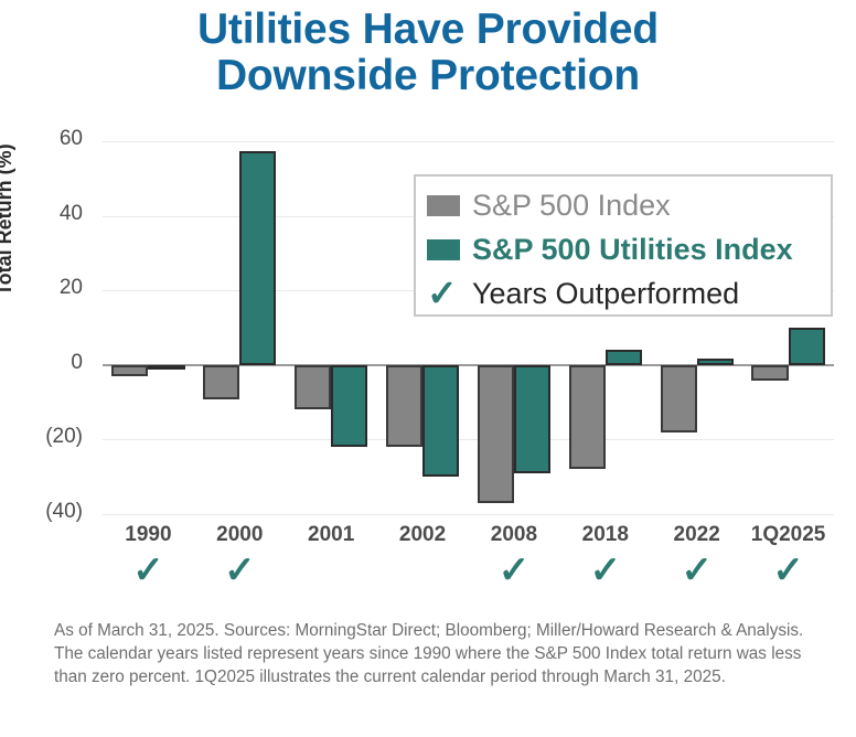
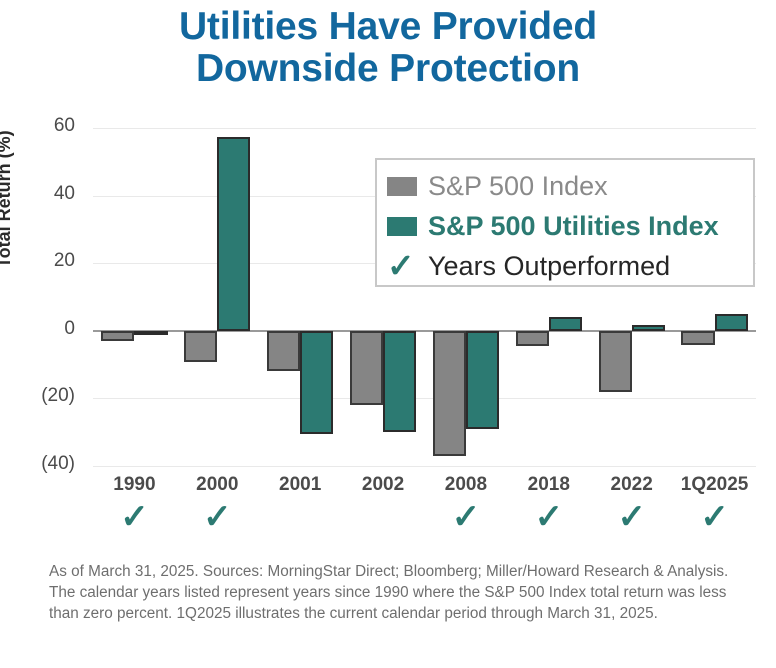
S&P 500 Utilities Index/2001: -22 -> -30
S&P 500 Index/2018: -28 -> -4
S&P 500 Utilities Index/1Q2025: 10 -> 5
